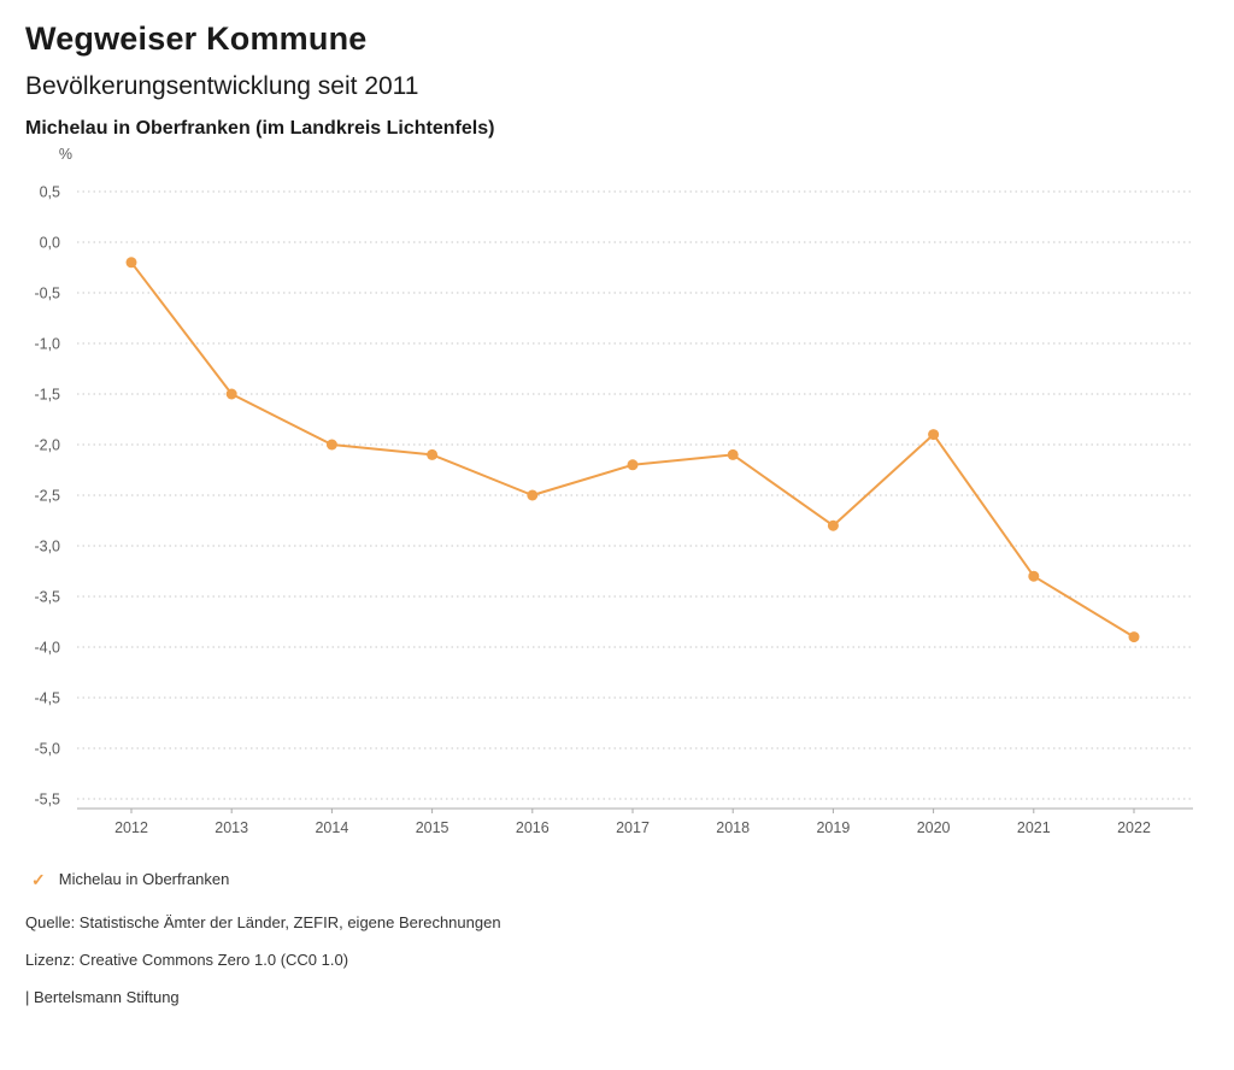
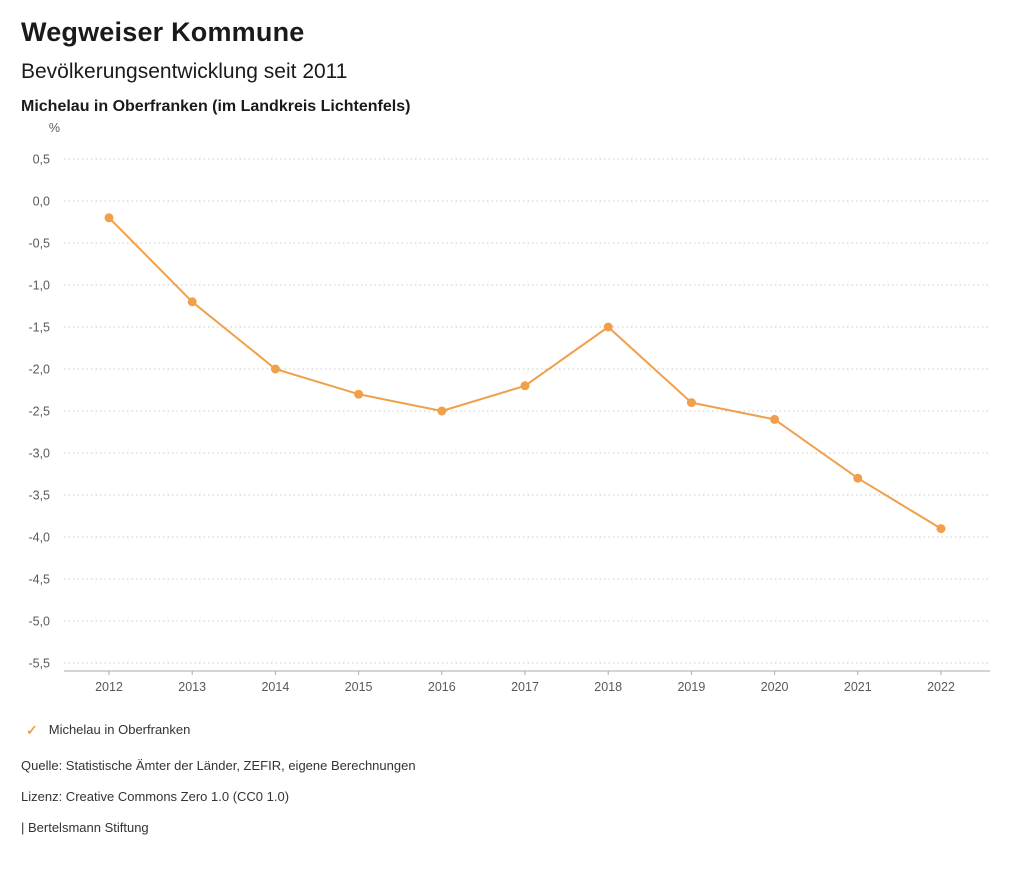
2013: -1,5 -> -1,2
2015: -2,1 -> -2,3
2018: -2,1 -> -1,5
2019: -2,8 -> -2,4
2020: -1,9 -> -2,6
